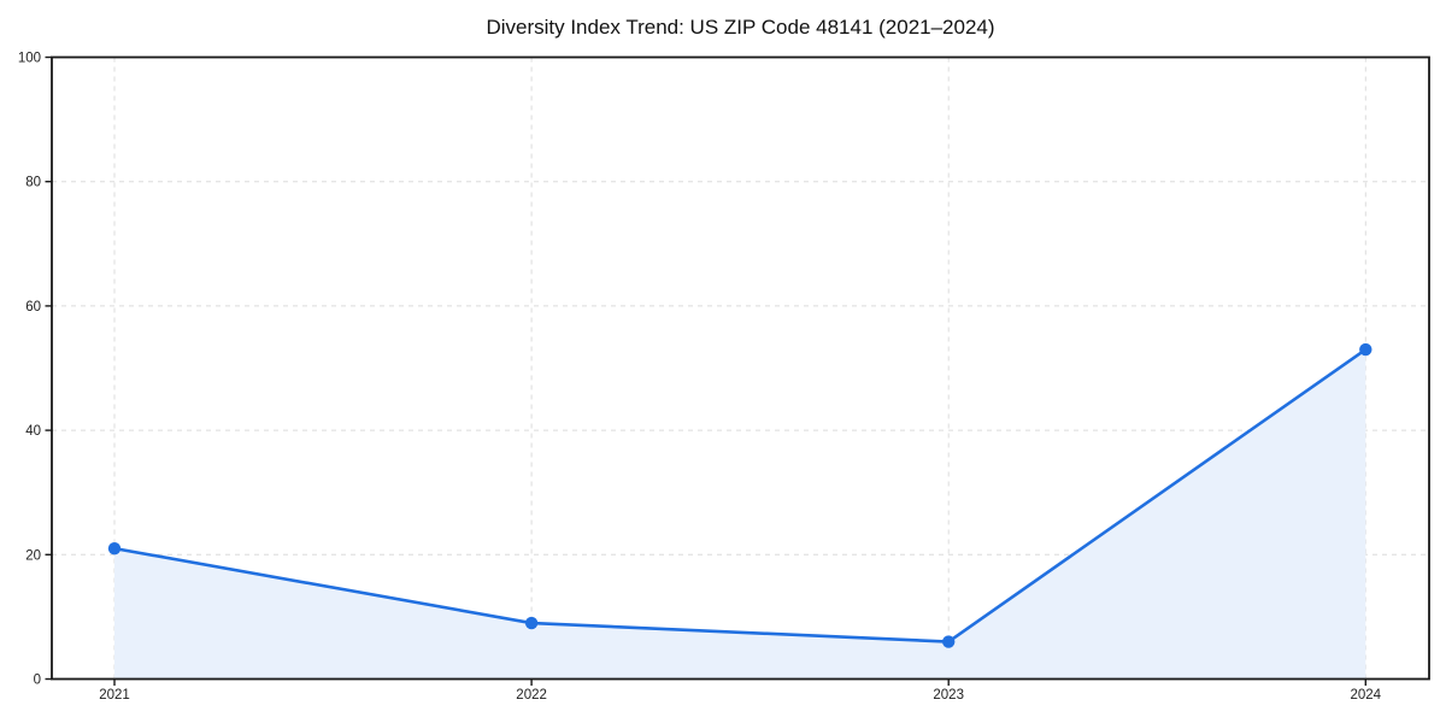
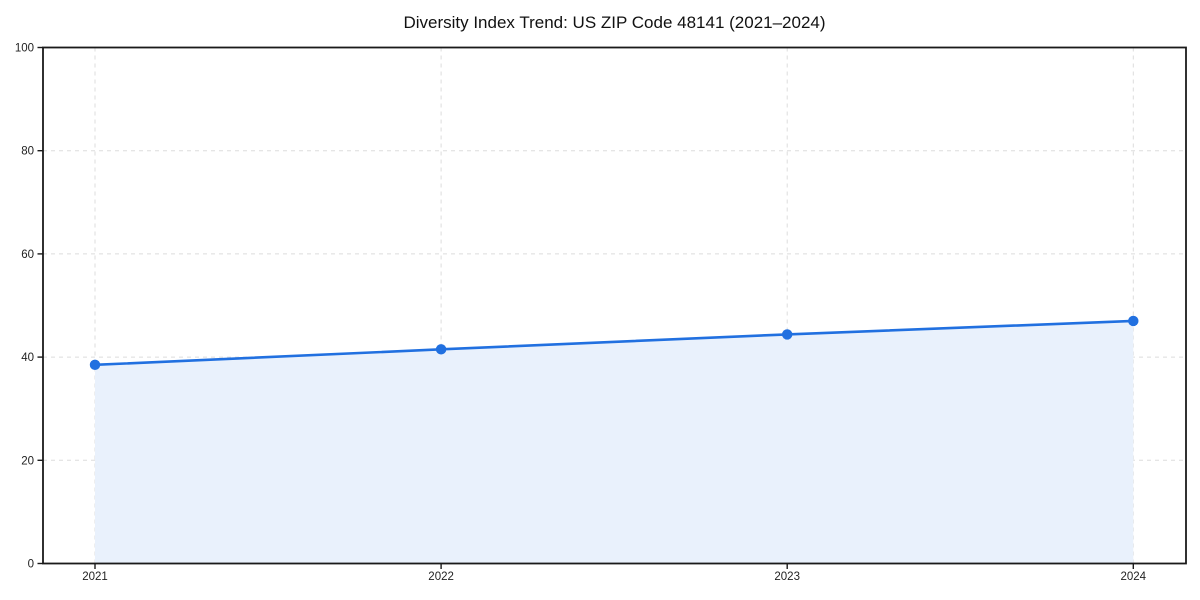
2021: 21 -> 38
2022: 9 -> 42
2023: 6 -> 44
2024: 53 -> 47
